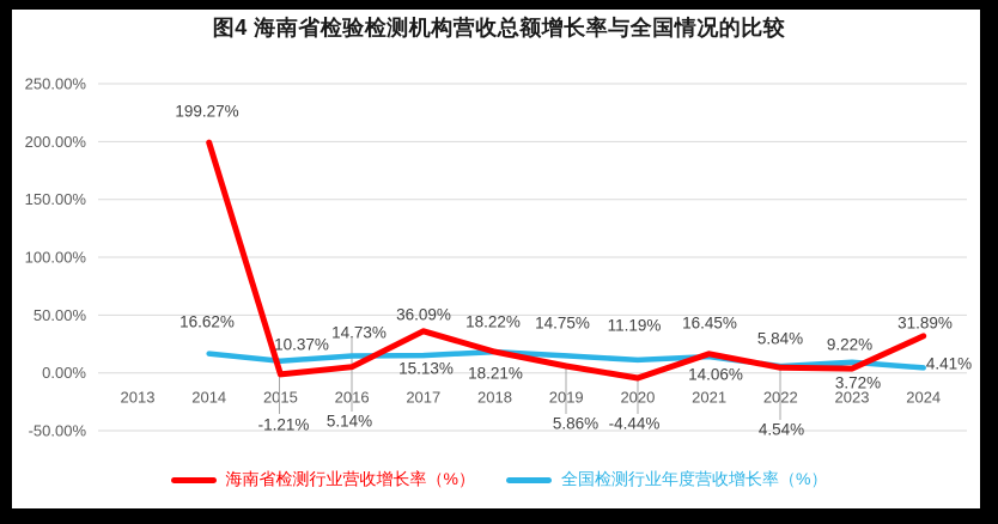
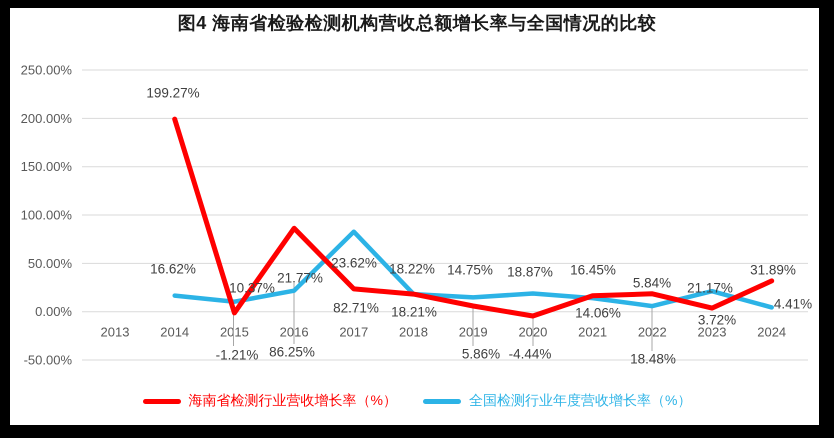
海南省检测行业营收增长率（%）/2016: 5.14% -> 86.25%
全国检测行业年度营收增长率（%）/2016: 14.73% -> 21.77%
海南省检测行业营收增长率（%）/2017: 36.09% -> 23.62%
全国检测行业年度营收增长率（%）/2017: 15.13% -> 82.71%
全国检测行业年度营收增长率（%）/2020: 11.19% -> 18.87%
海南省检测行业营收增长率（%）/2022: 4.54% -> 18.48%
全国检测行业年度营收增长率（%）/2023: 9.22% -> 21.17%
